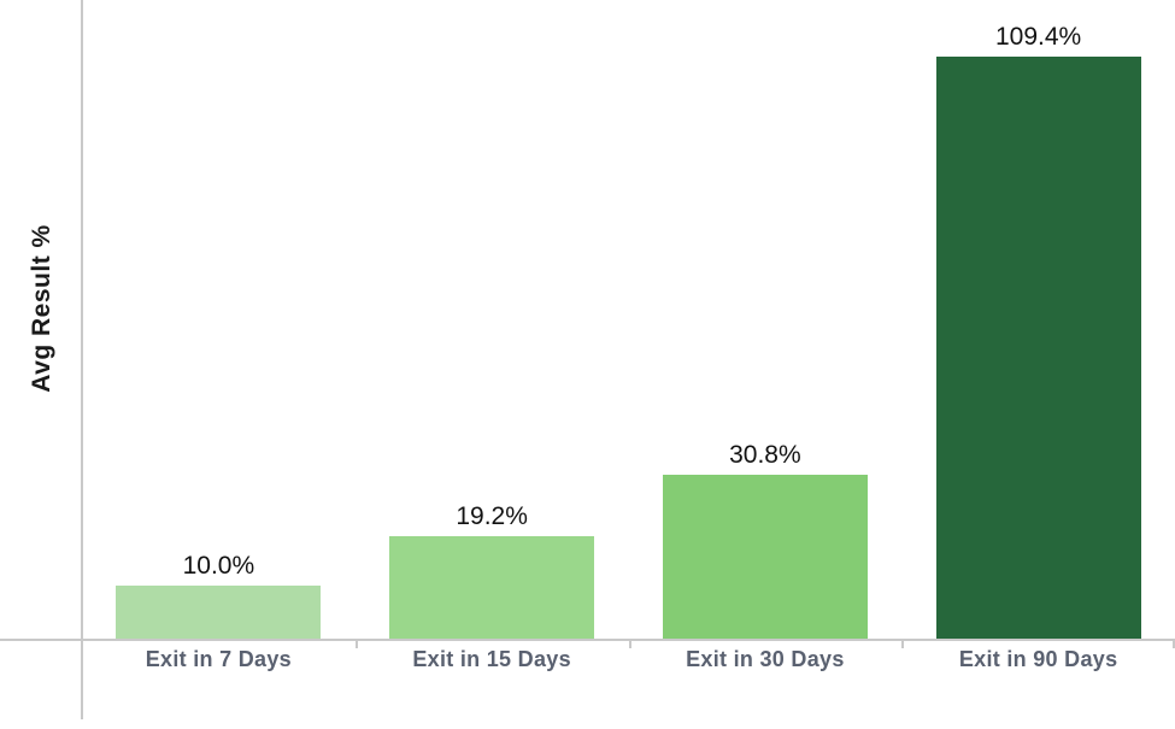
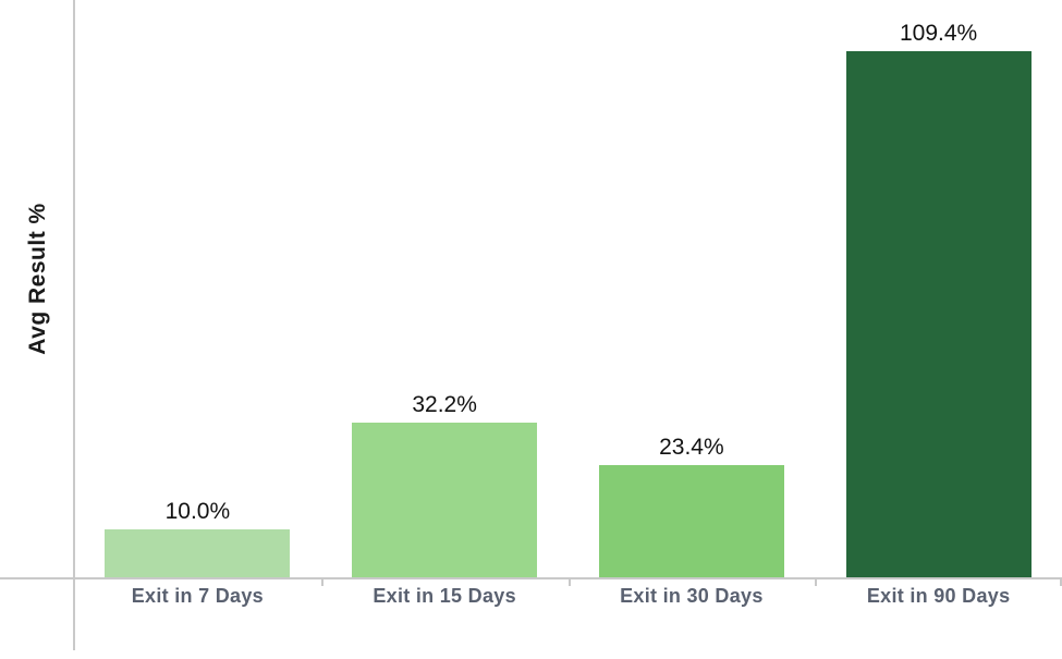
Exit in 15 Days: 19.2% -> 32.2%
Exit in 30 Days: 30.8% -> 23.4%
